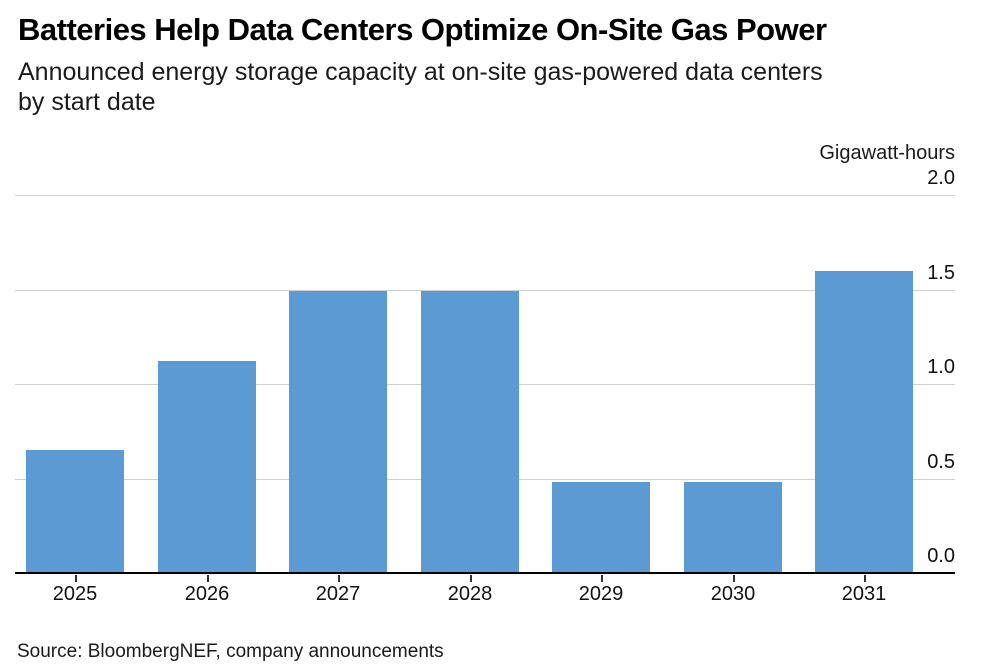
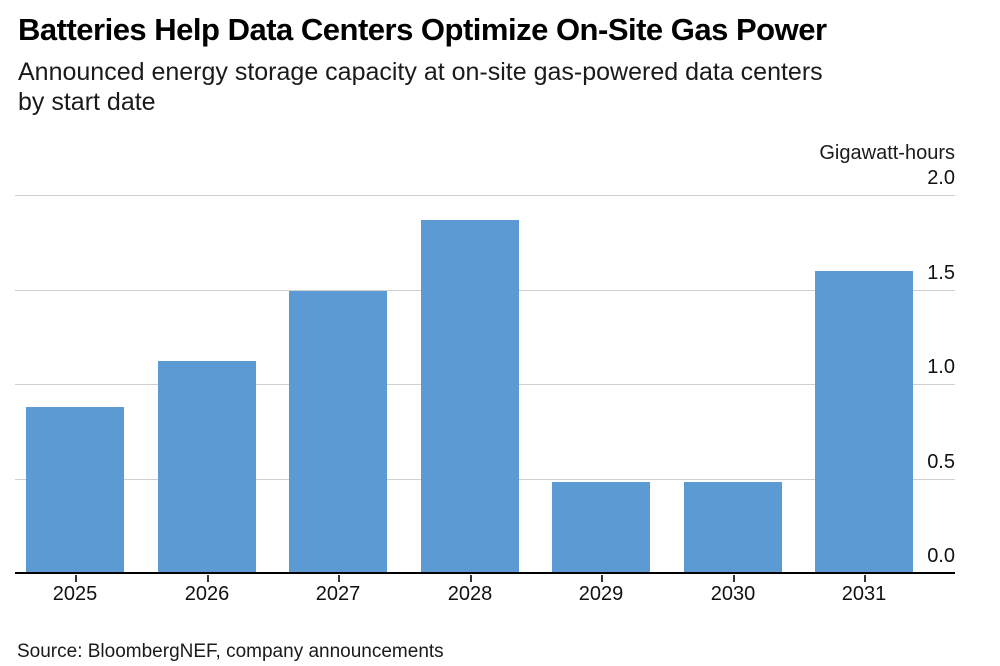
2025: 0.65 -> 0.88
2028: 1.49 -> 1.87
